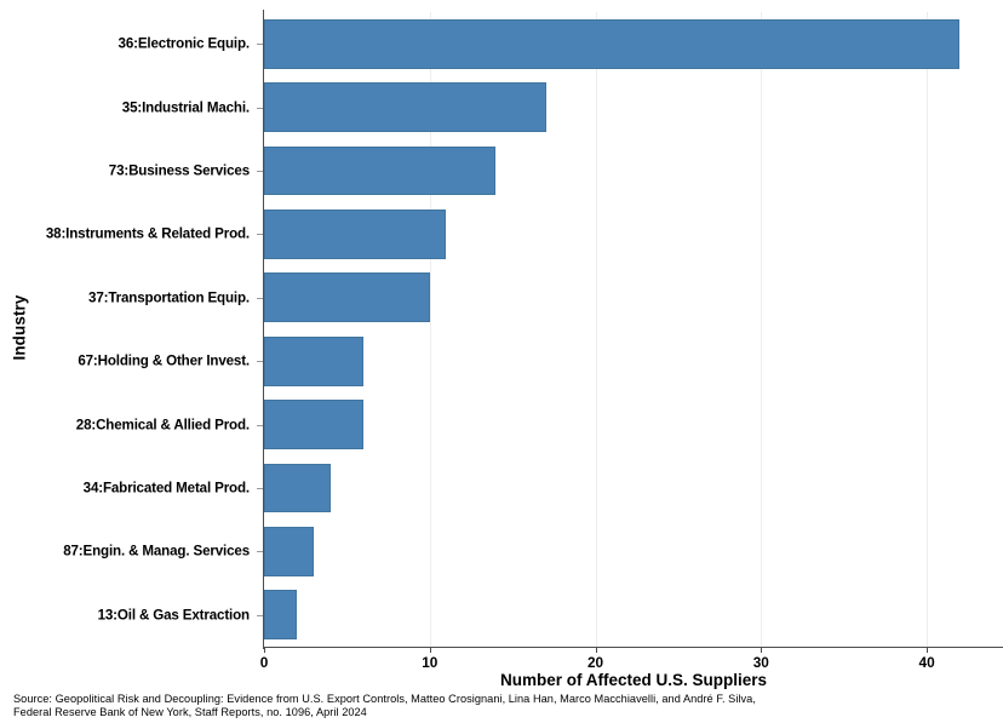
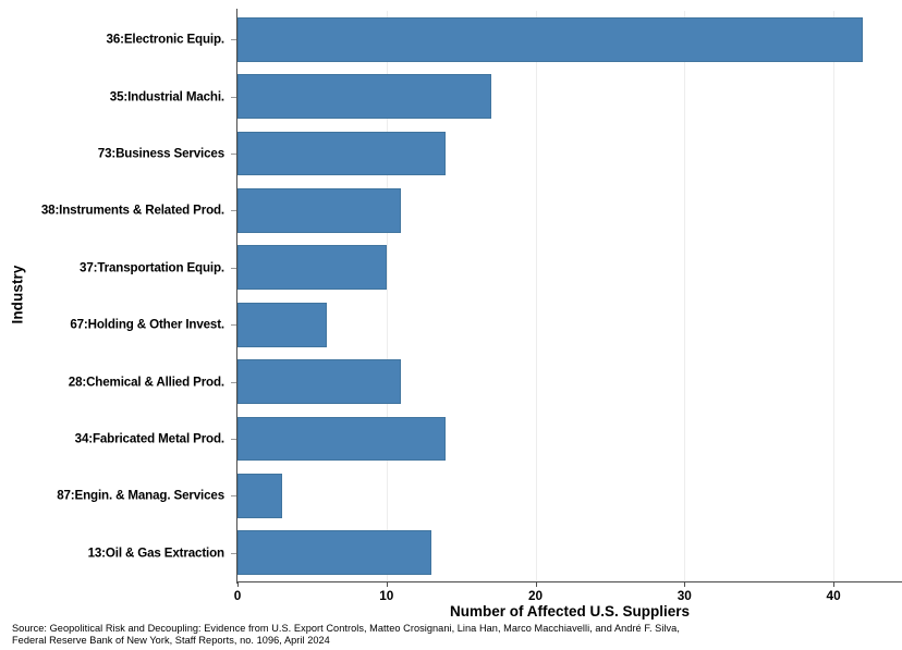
28:Chemical & Allied Prod.: 6 -> 11
34:Fabricated Metal Prod.: 4 -> 14
13:Oil & Gas Extraction: 2 -> 13
